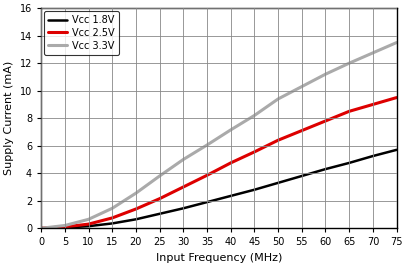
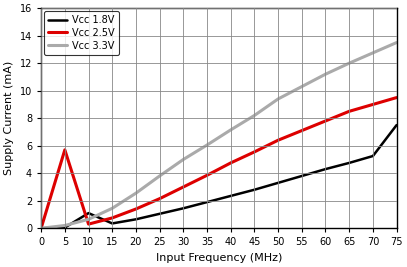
Vcc 2.5V/5: 0.1 -> 5.7
Vcc 1.8V/10: 0.1 -> 1.1
Vcc 1.8V/75: 5.7 -> 7.5
